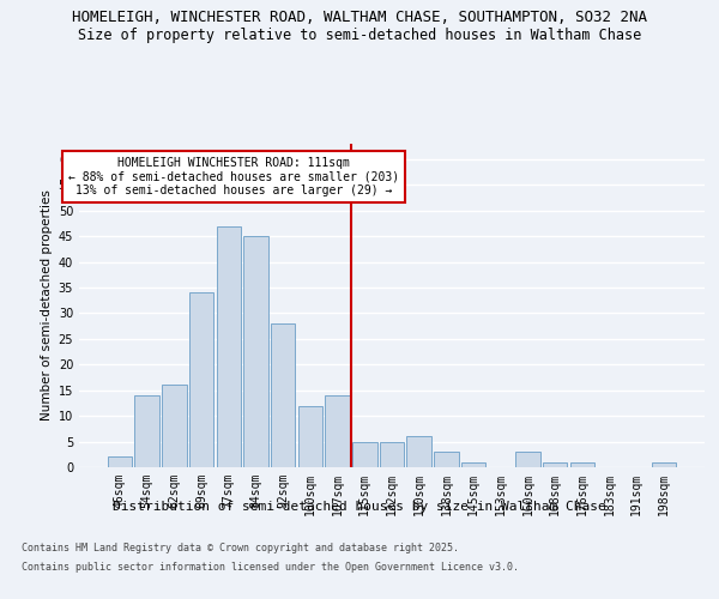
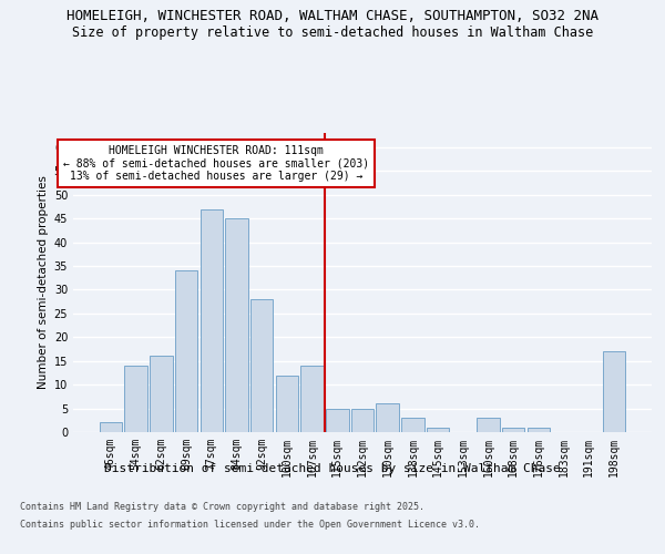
198sqm: 1 -> 17
